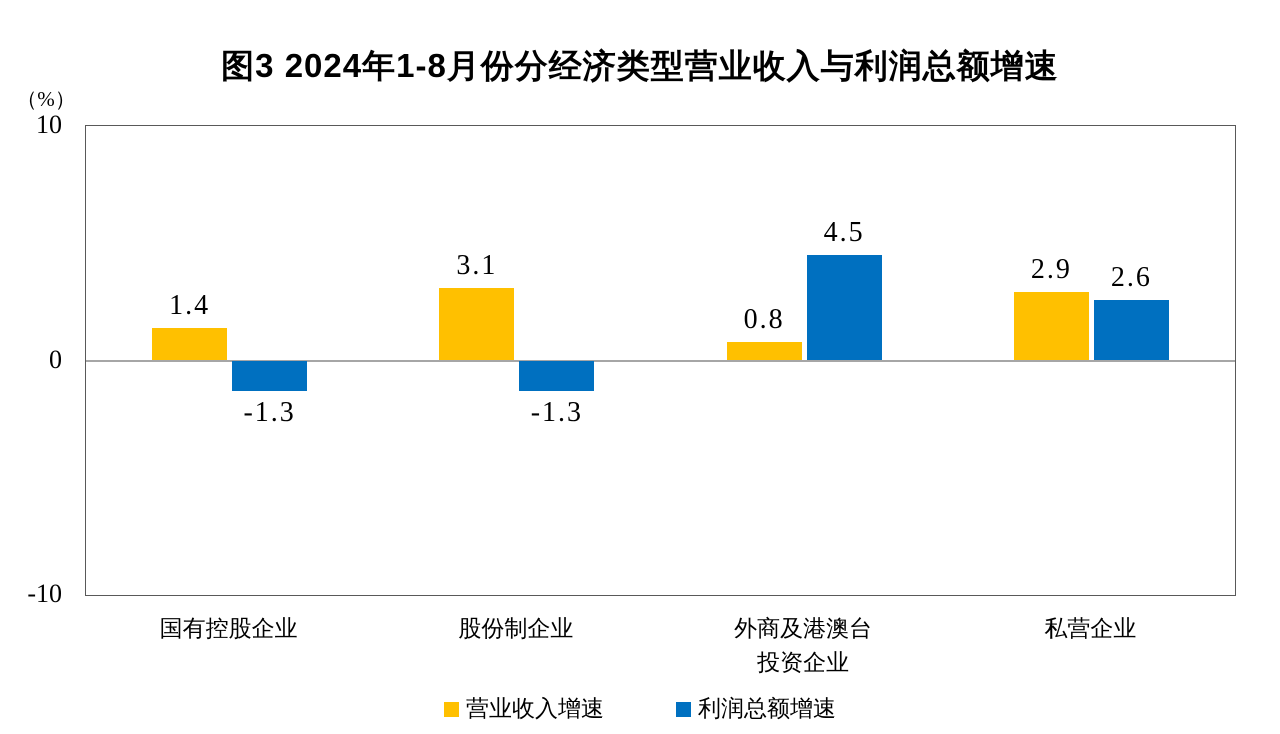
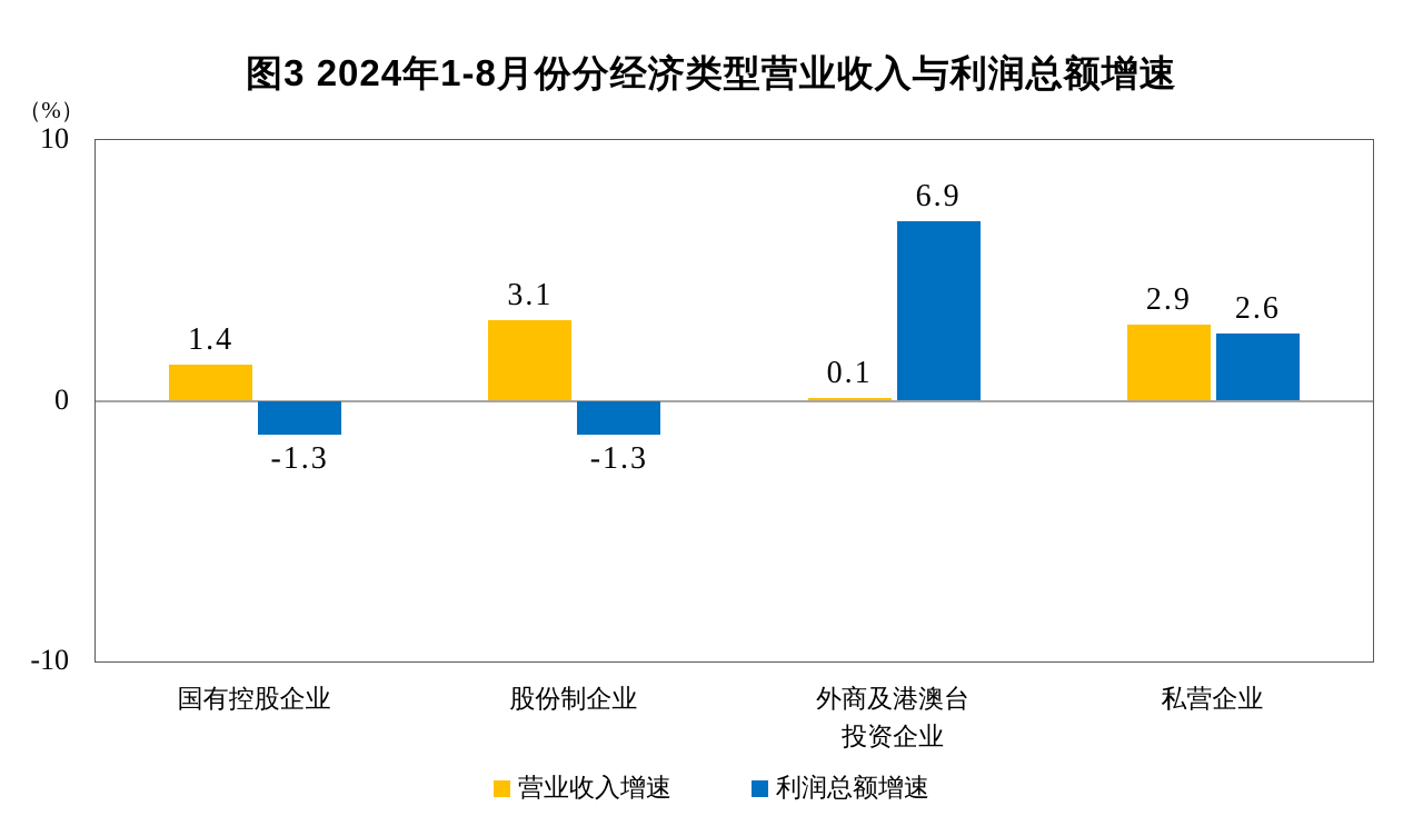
营业收入增速/外商及港澳台 投资企业: 0.8 -> 0.1
利润总额增速/外商及港澳台 投资企业: 4.5 -> 6.9
